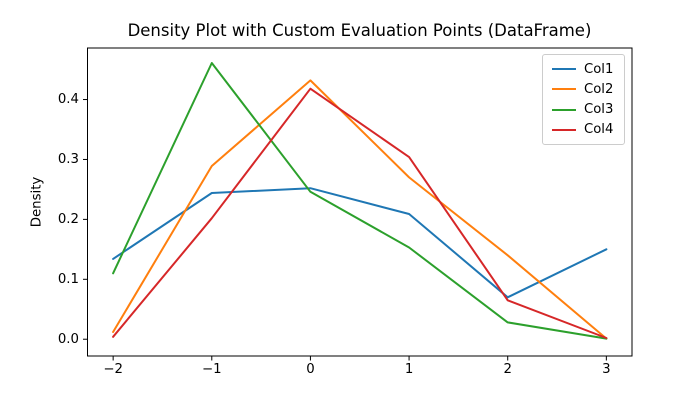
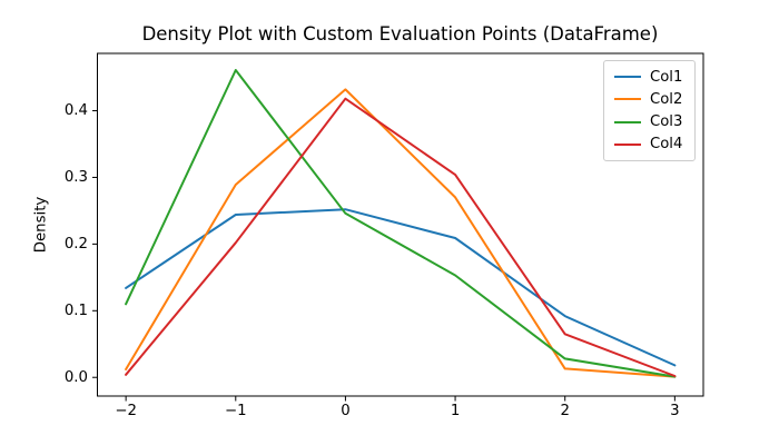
Col1/2: 0.07 -> 0.09
Col2/2: 0.14 -> 0.01
Col1/3: 0.15 -> 0.02
